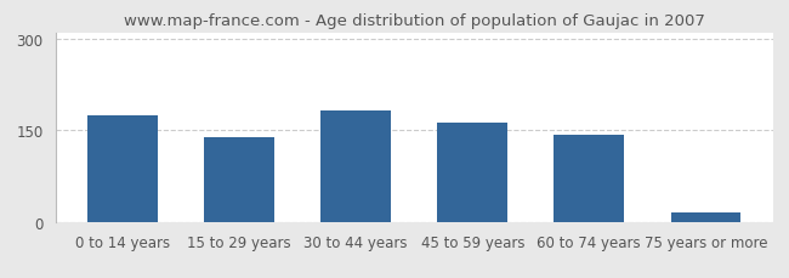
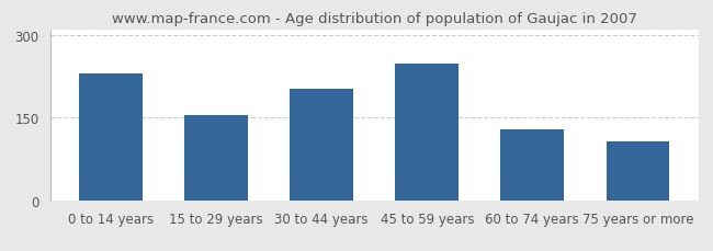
0 to 14 years: 175 -> 230
15 to 29 years: 138 -> 154
30 to 44 years: 182 -> 202
45 to 59 years: 163 -> 248
60 to 74 years: 143 -> 128
75 years or more: 15 -> 108
